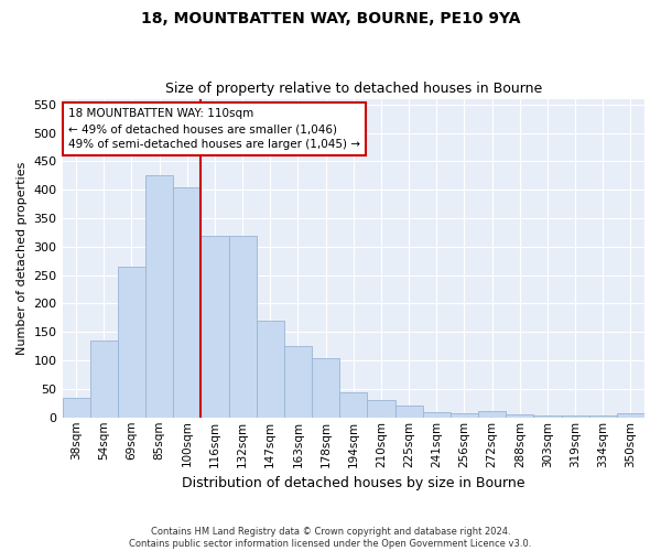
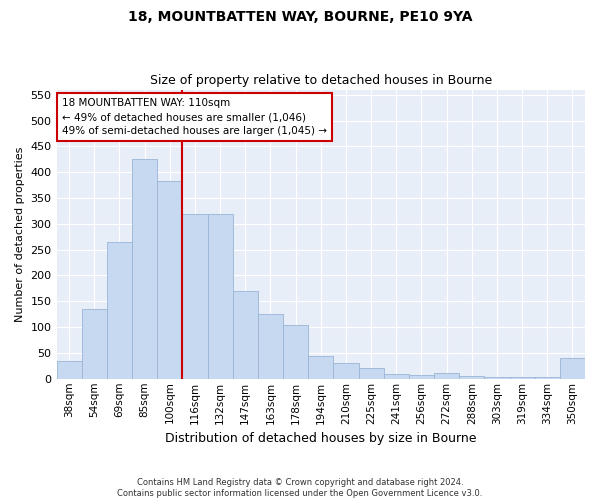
100sqm: 405 -> 382
350sqm: 7 -> 40
